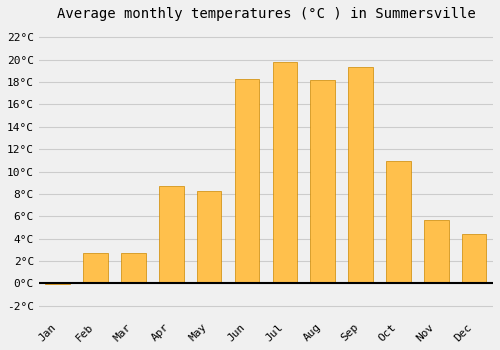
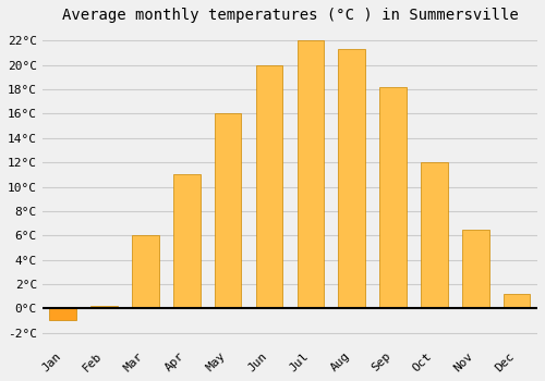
Jan: -0.1°C -> -1.0°C
Feb: 2.7°C -> 0.2°C
Mar: 2.7°C -> 6.0°C
Apr: 8.7°C -> 11.0°C
May: 8.3°C -> 16.0°C
Jun: 18.3°C -> 20.0°C
Jul: 19.8°C -> 22.0°C
Aug: 18.2°C -> 21.3°C
Sep: 19.4°C -> 18.2°C
Oct: 10.9°C -> 12.0°C
Nov: 5.7°C -> 6.5°C
Dec: 4.4°C -> 1.2°C
